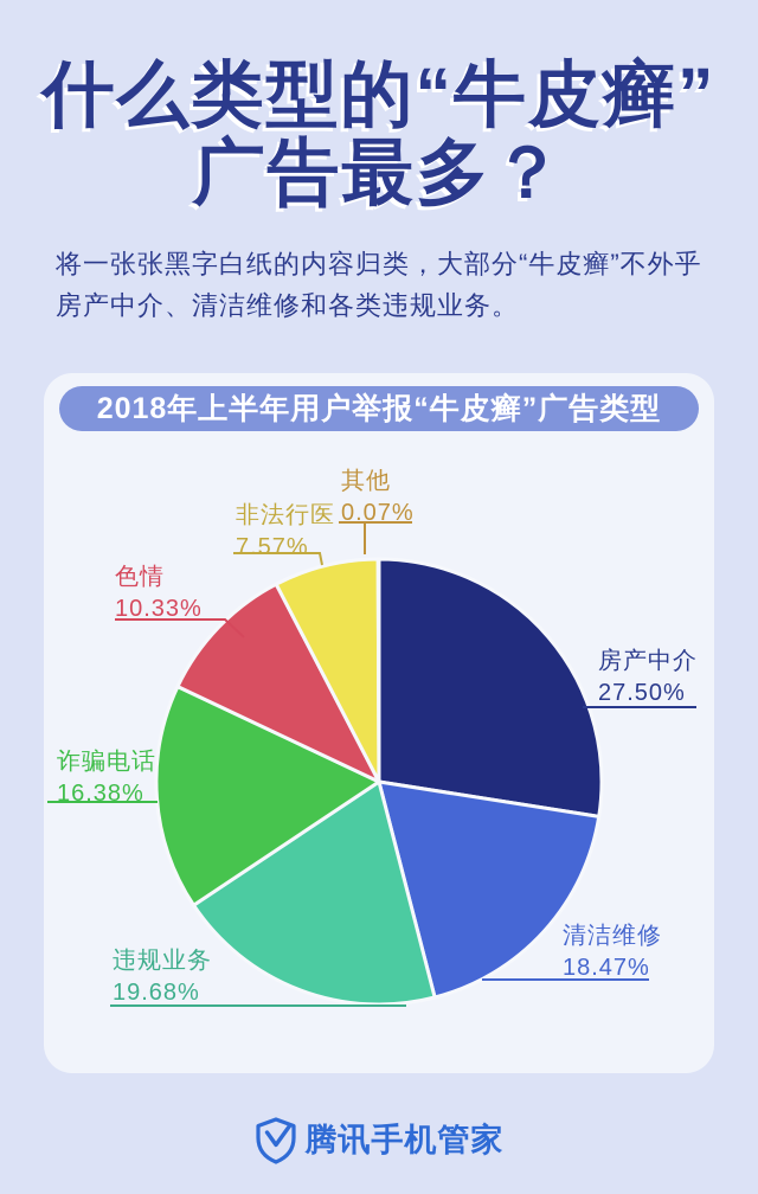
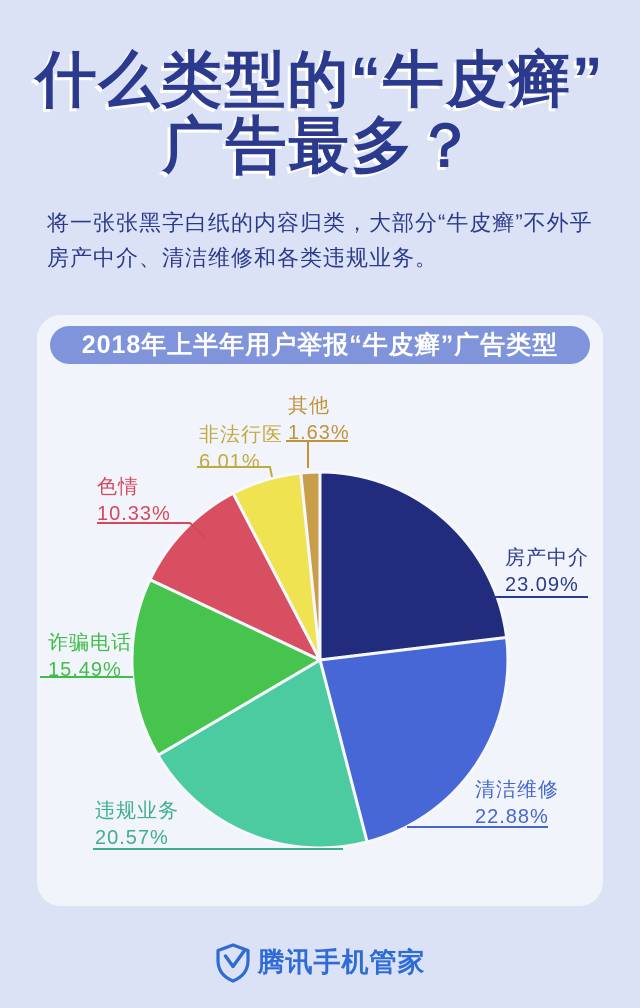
房产中介: 27.50% -> 23.09%
清洁维修: 18.47% -> 22.88%
违规业务: 19.68% -> 20.57%
诈骗电话: 16.38% -> 15.49%
非法行医: 7.57% -> 6.01%
其他: 0.07% -> 1.63%
